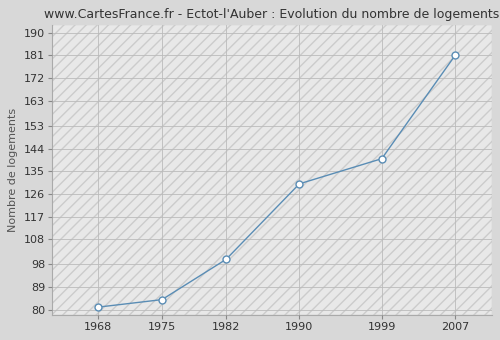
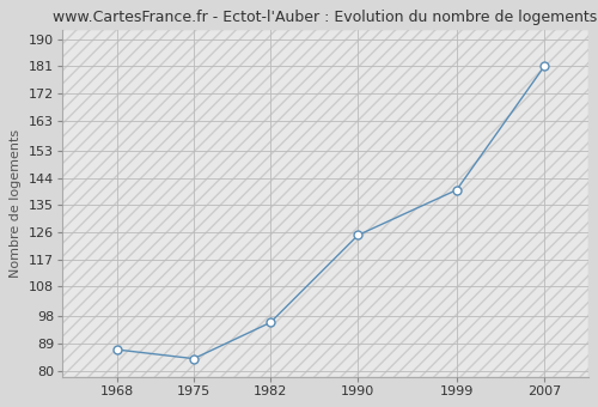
1968: 81 -> 87
1982: 100 -> 96
1990: 130 -> 125
